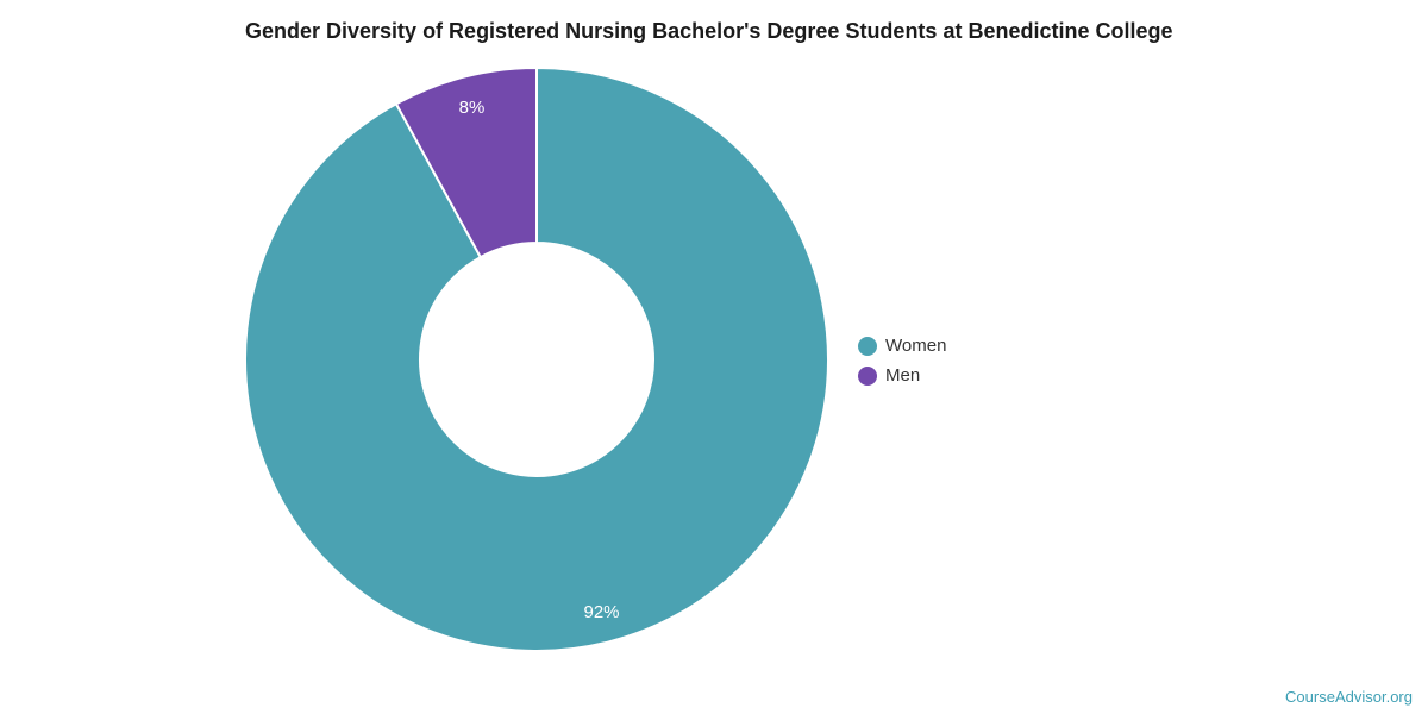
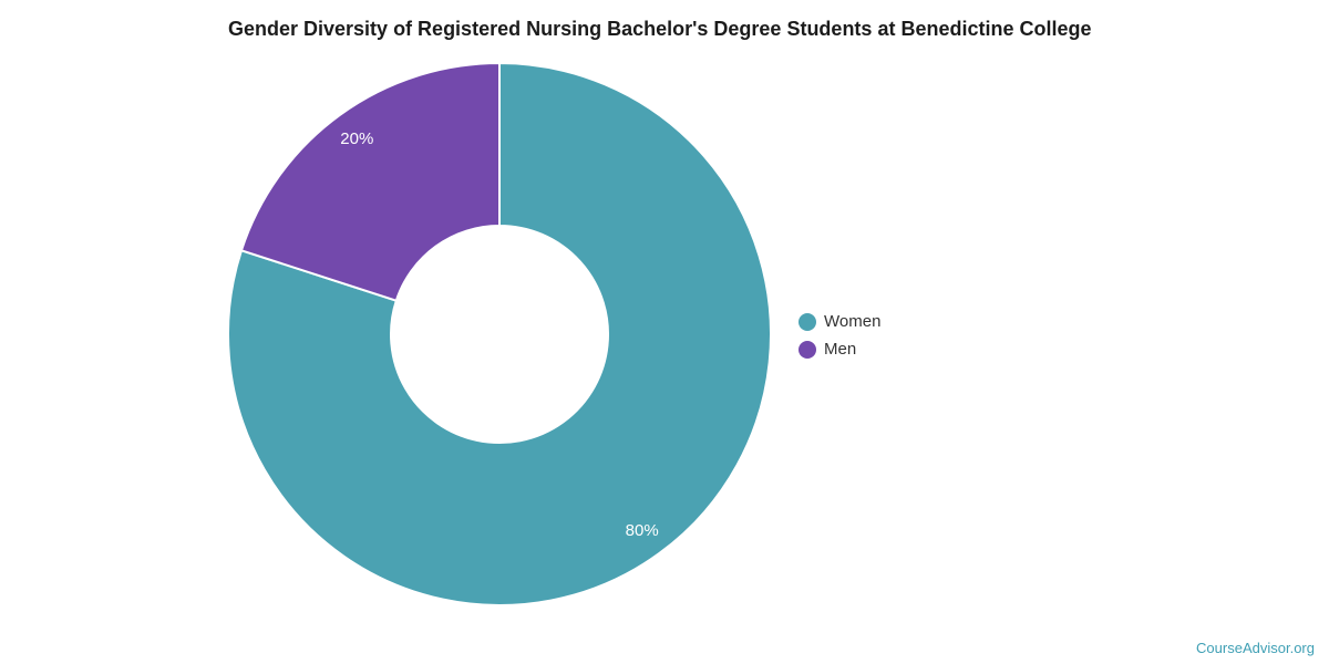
Women: 92% -> 80%
Men: 8% -> 20%
